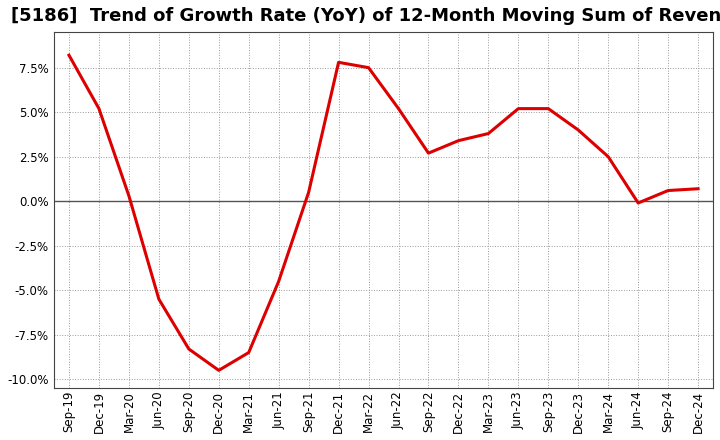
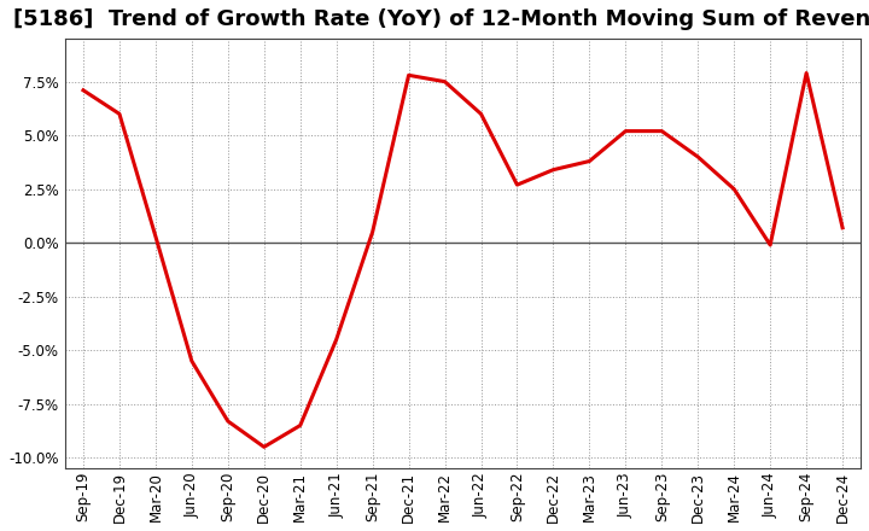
Sep-19: 8.2% -> 7.1%
Dec-19: 5.2% -> 6.0%
Jun-22: 5.2% -> 6.0%
Sep-24: 0.6% -> 7.9%
